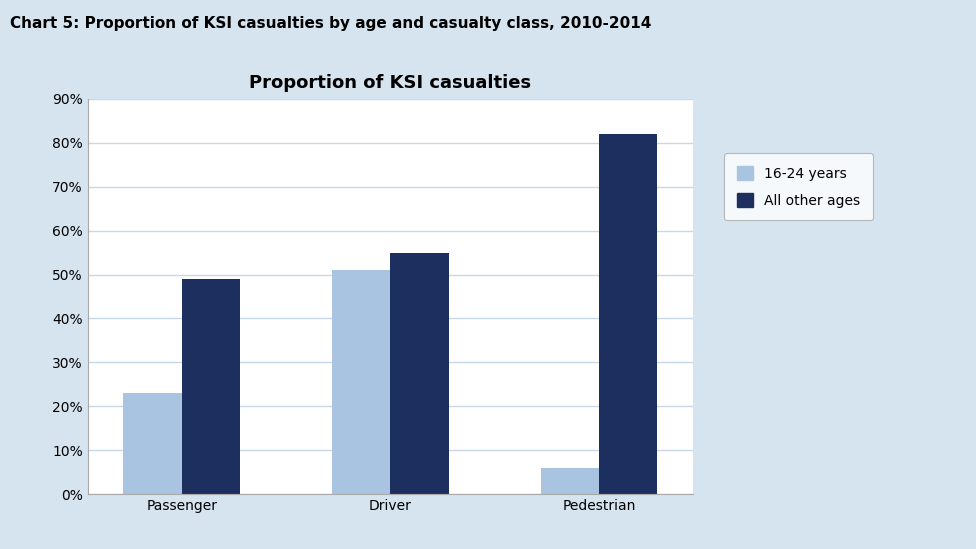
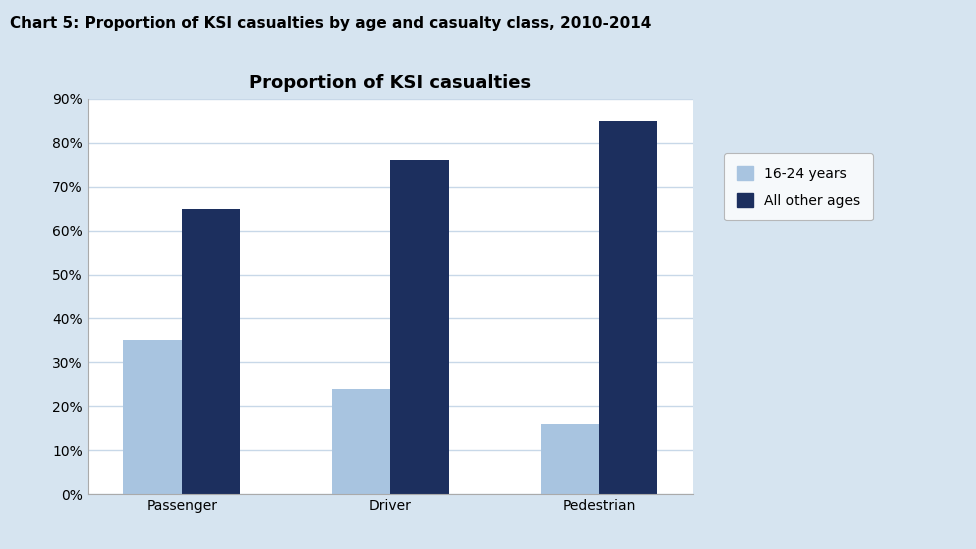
16-24 years/Passenger: 23% -> 35%
All other ages/Passenger: 49% -> 65%
16-24 years/Driver: 51% -> 24%
All other ages/Driver: 55% -> 76%
16-24 years/Pedestrian: 6% -> 16%
All other ages/Pedestrian: 82% -> 85%
